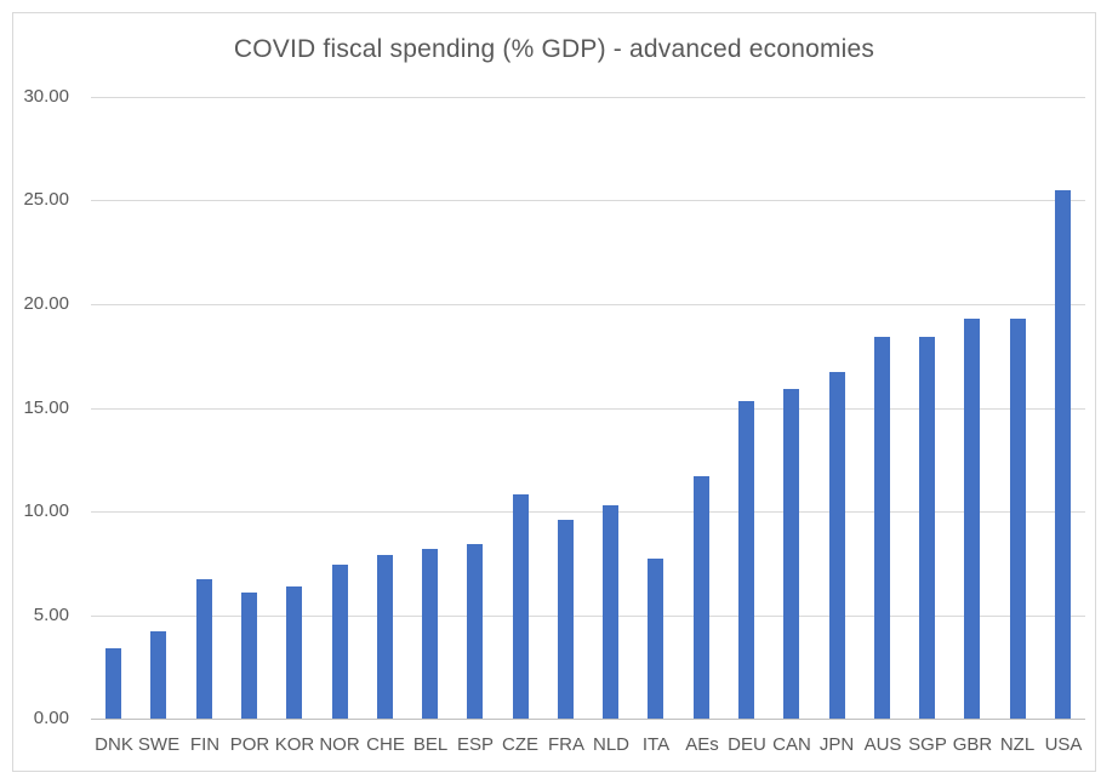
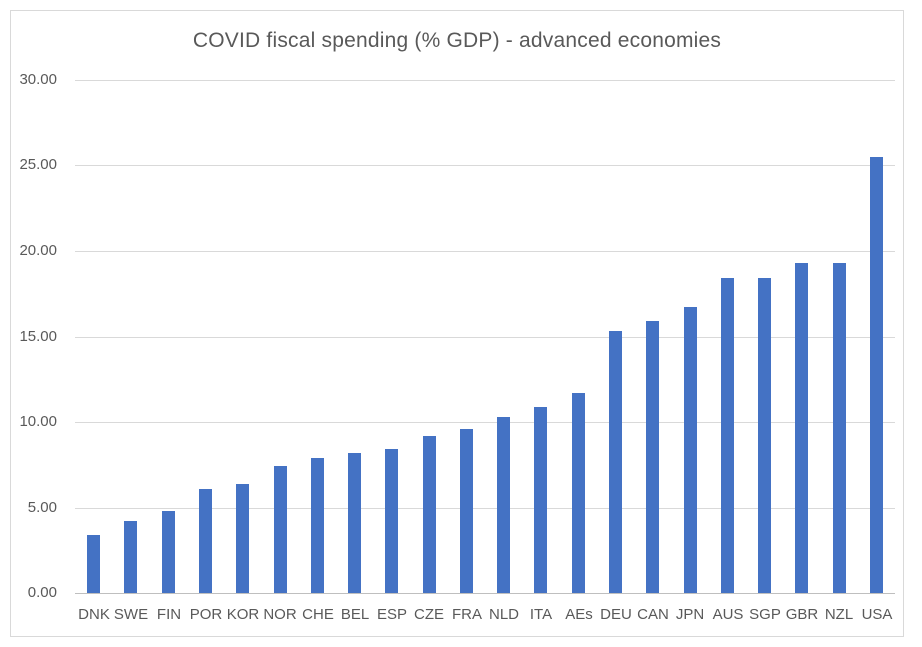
FIN: 6.7 -> 4.8
CZE: 10.8 -> 9.2
ITA: 7.7 -> 10.9
